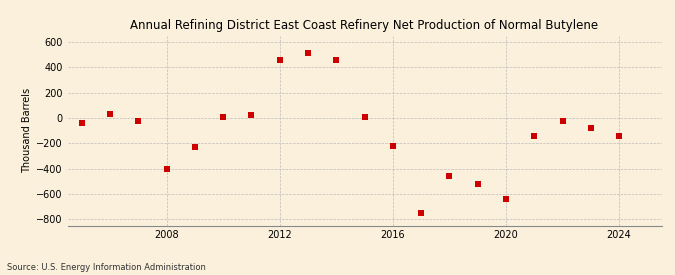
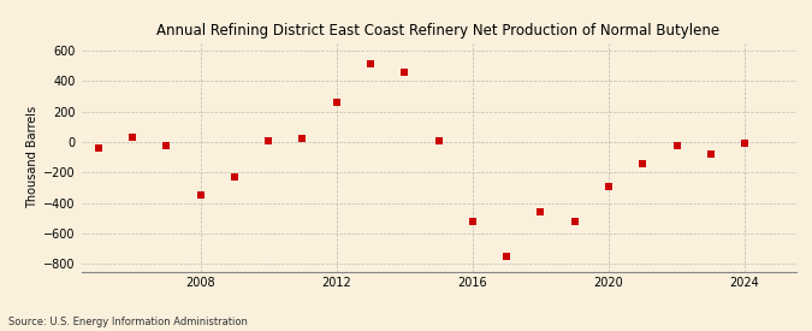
2008: -400 -> -350
2012: 460 -> 260
2016: -220 -> -520
2020: -640 -> -290
2024: -140 -> -10
